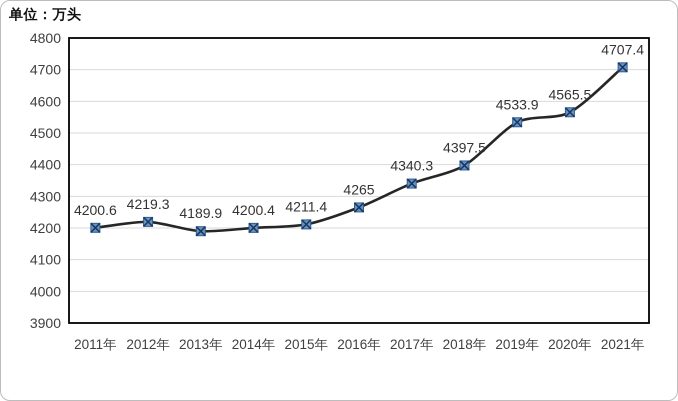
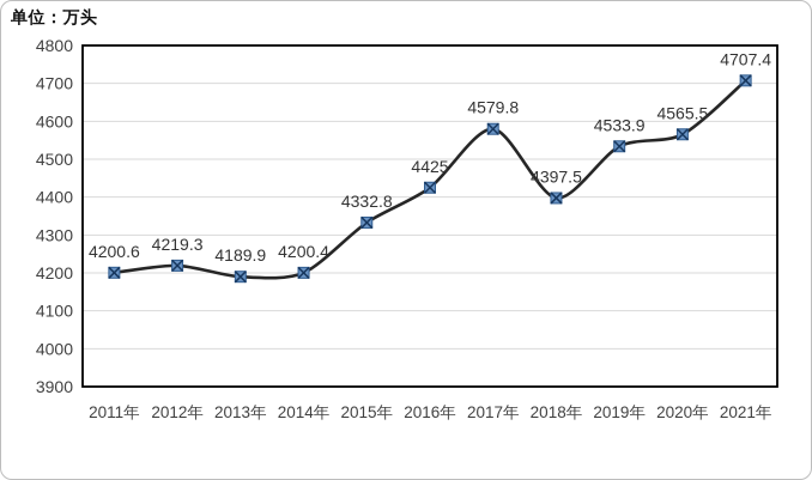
2015年: 4211.4 -> 4332.8
2016年: 4265 -> 4425
2017年: 4340.3 -> 4579.8
